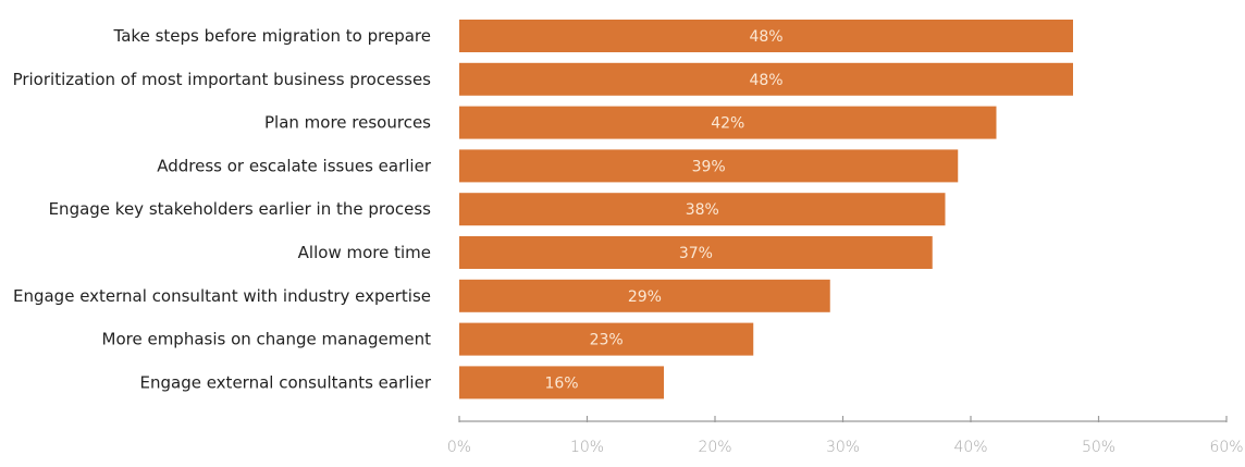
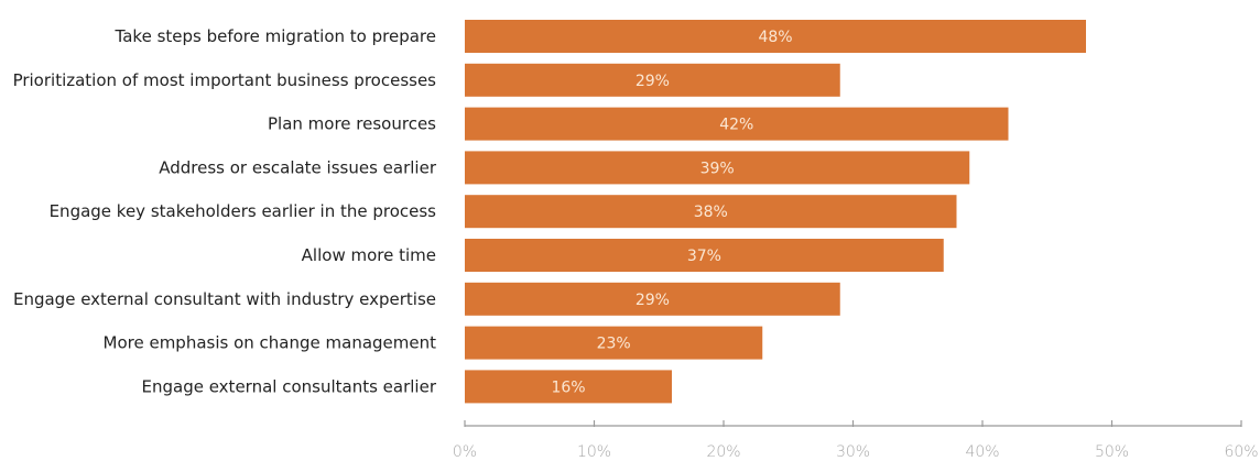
Prioritization of most important business processes: 48% -> 29%
